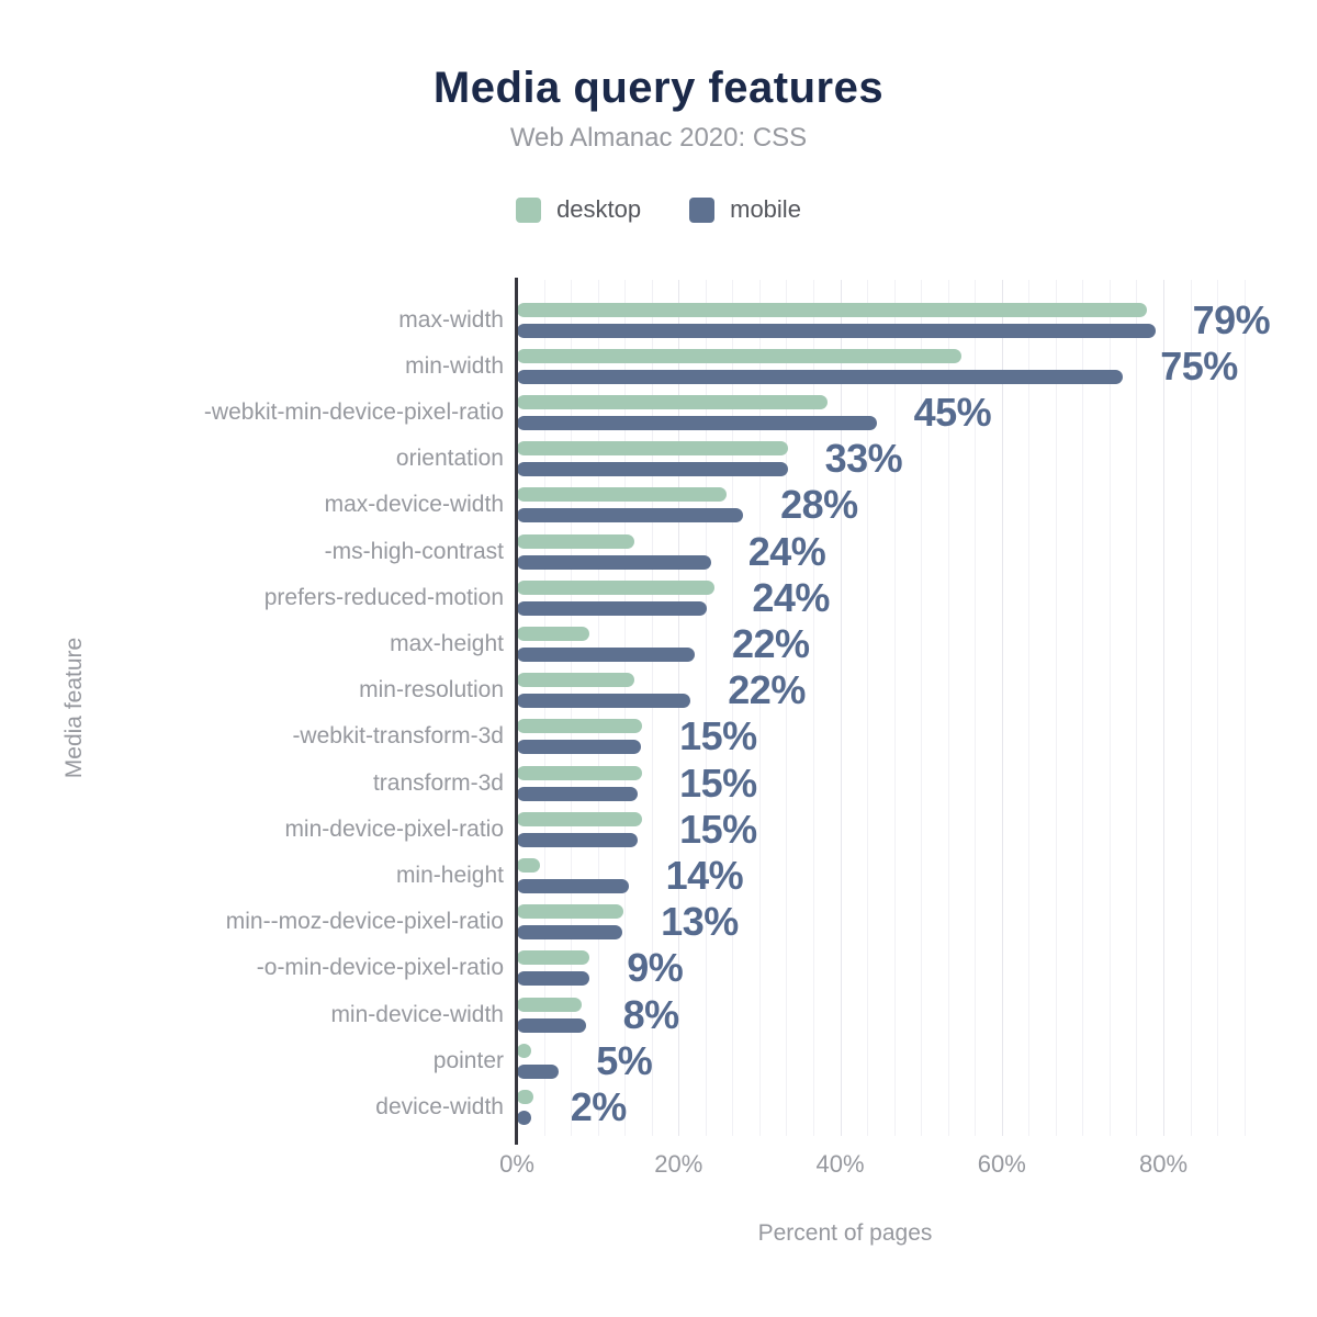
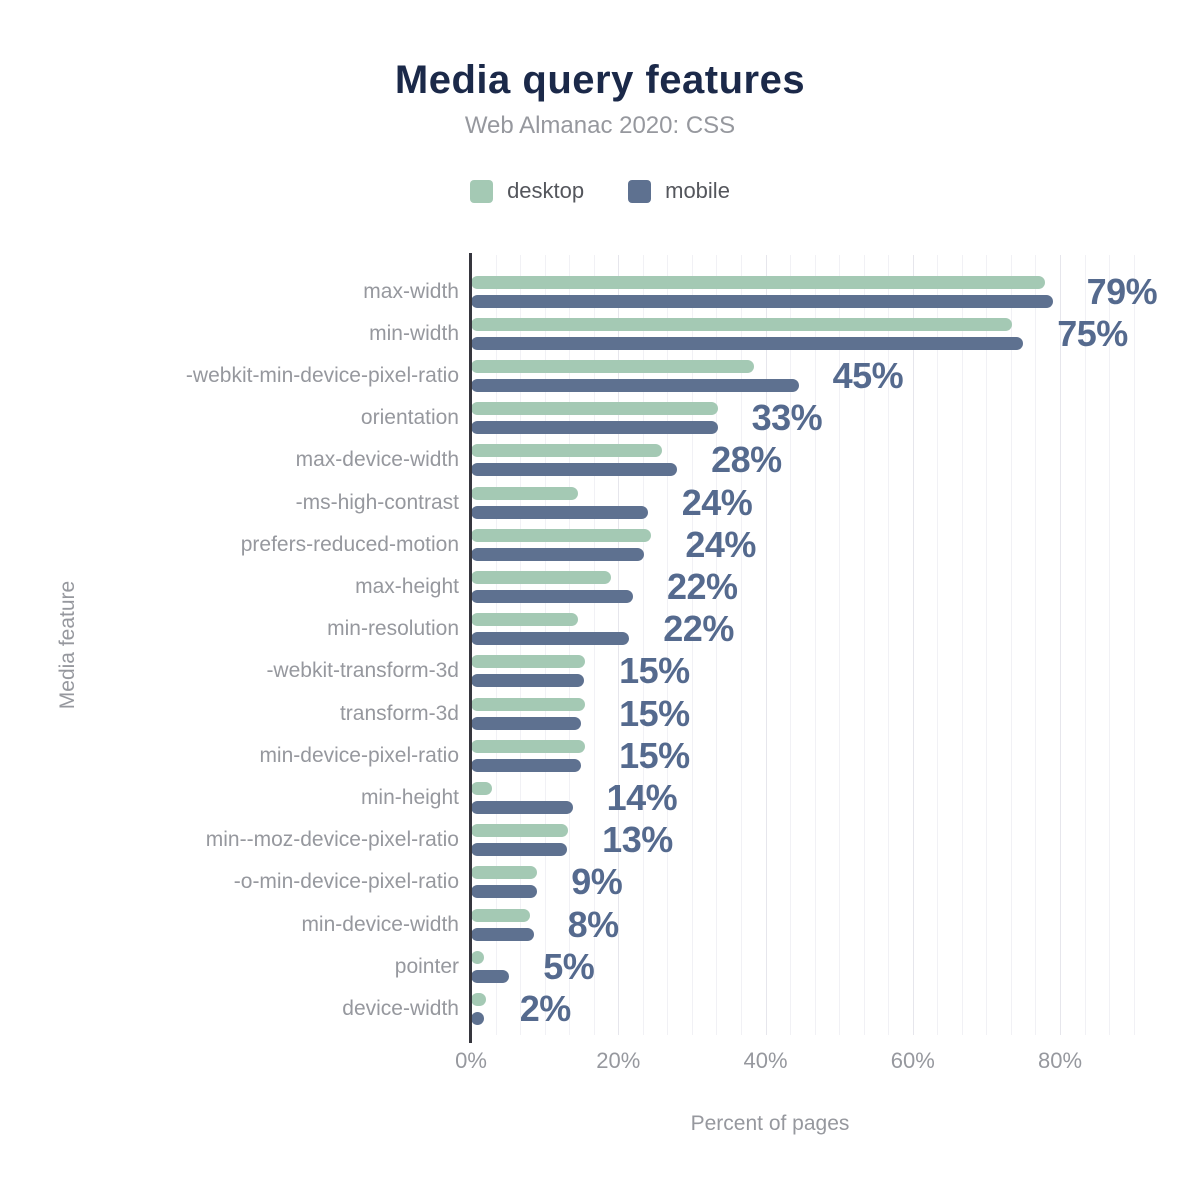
desktop/min-width: 55% -> 74%
desktop/max-height: 9% -> 19%
